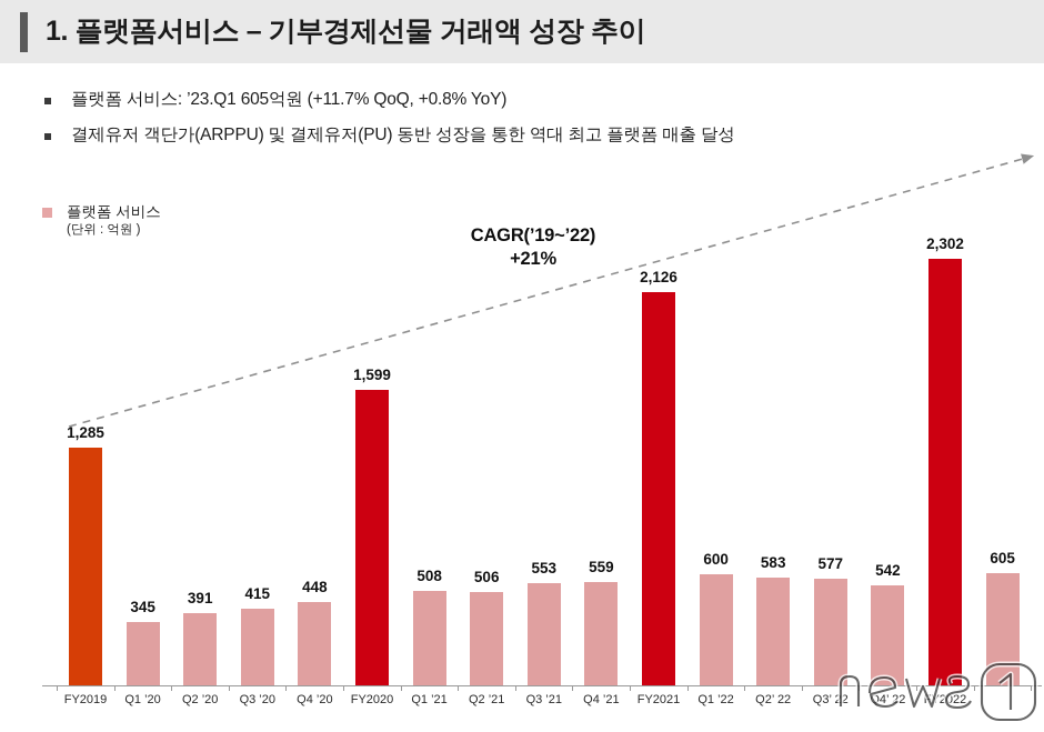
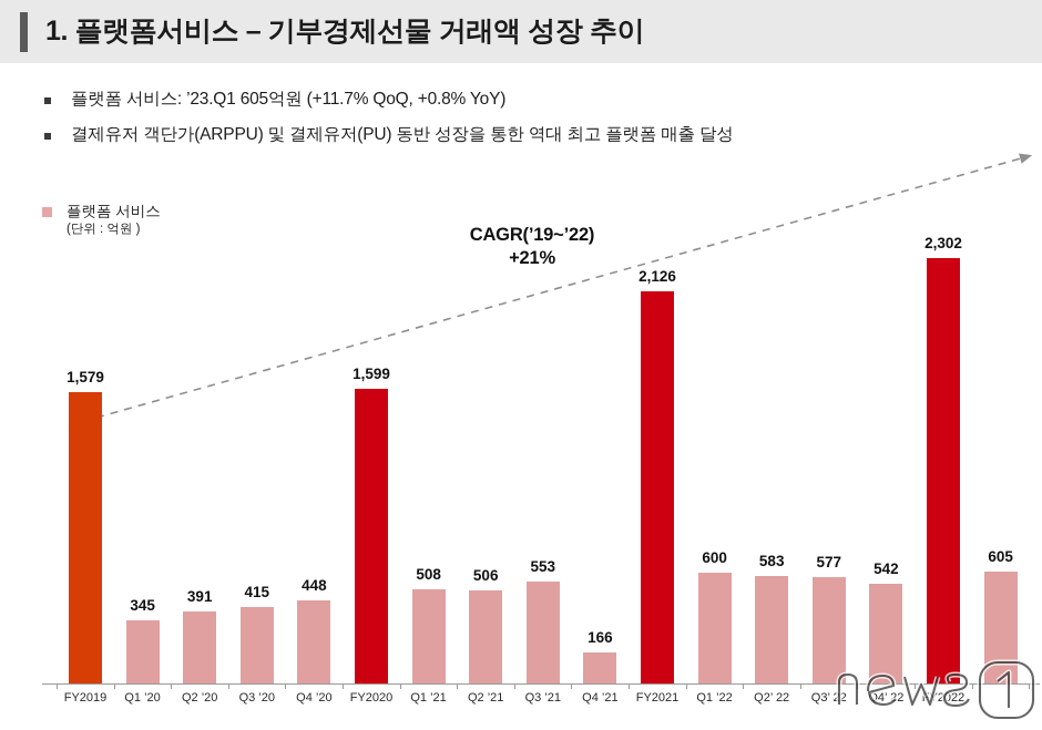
FY2019: 1,285 -> 1,579
Q4 ’21: 559 -> 166
